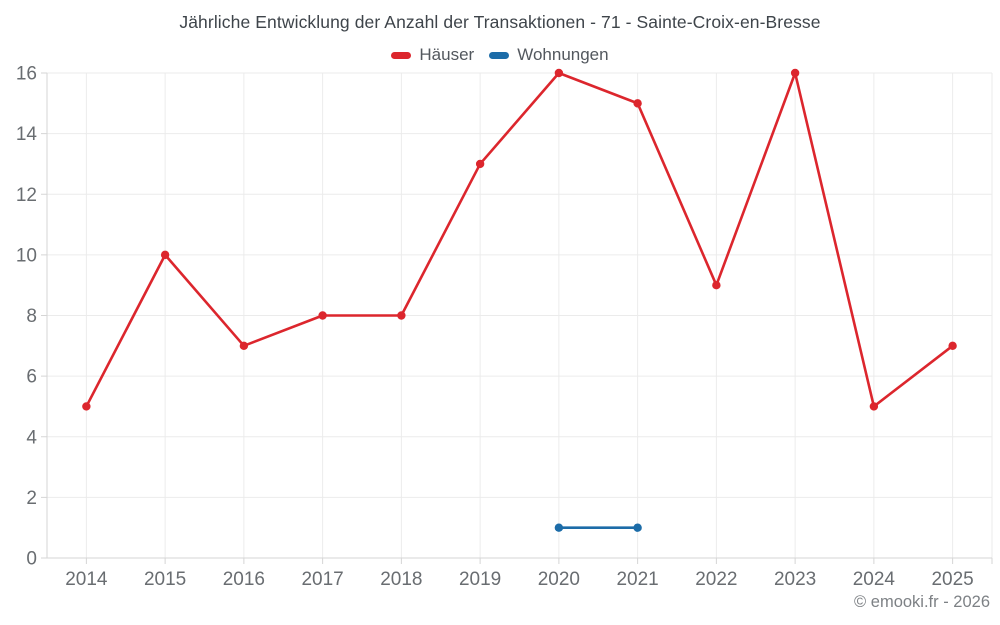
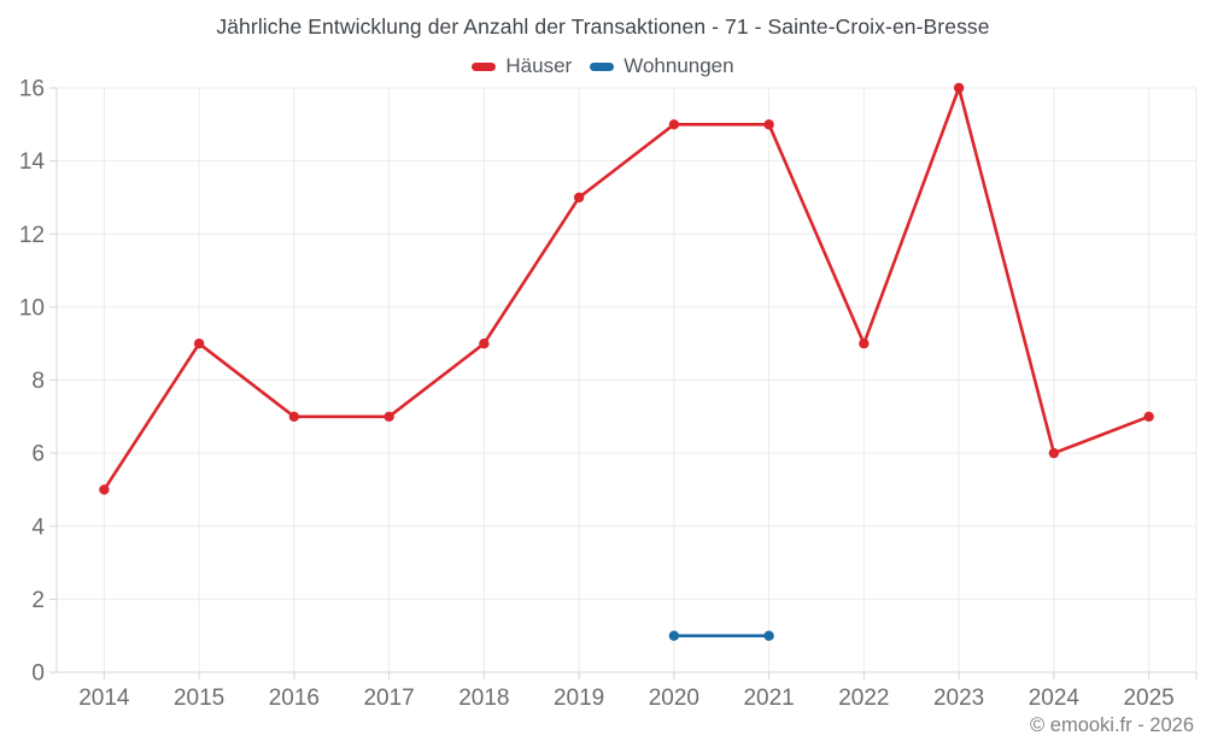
Häuser/2015: 10 -> 9
Häuser/2017: 8 -> 7
Häuser/2018: 8 -> 9
Häuser/2020: 16 -> 15
Häuser/2024: 5 -> 6
